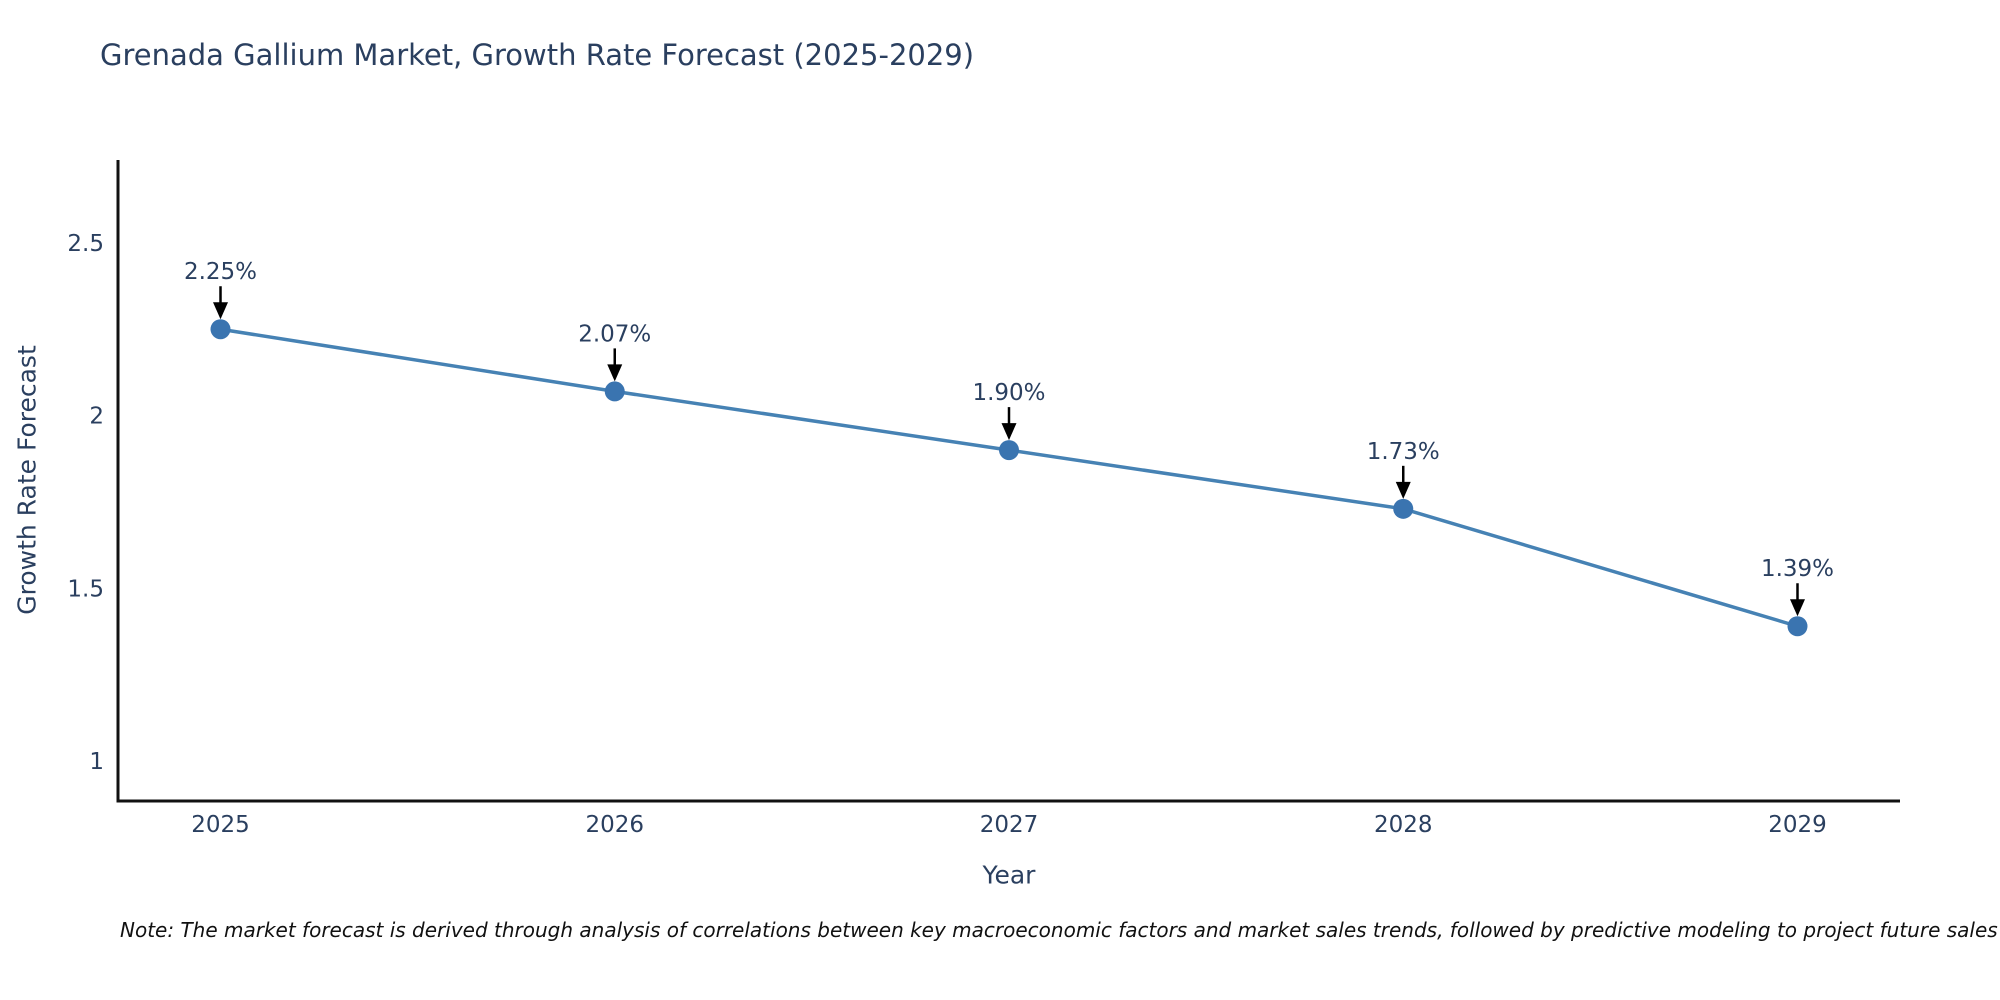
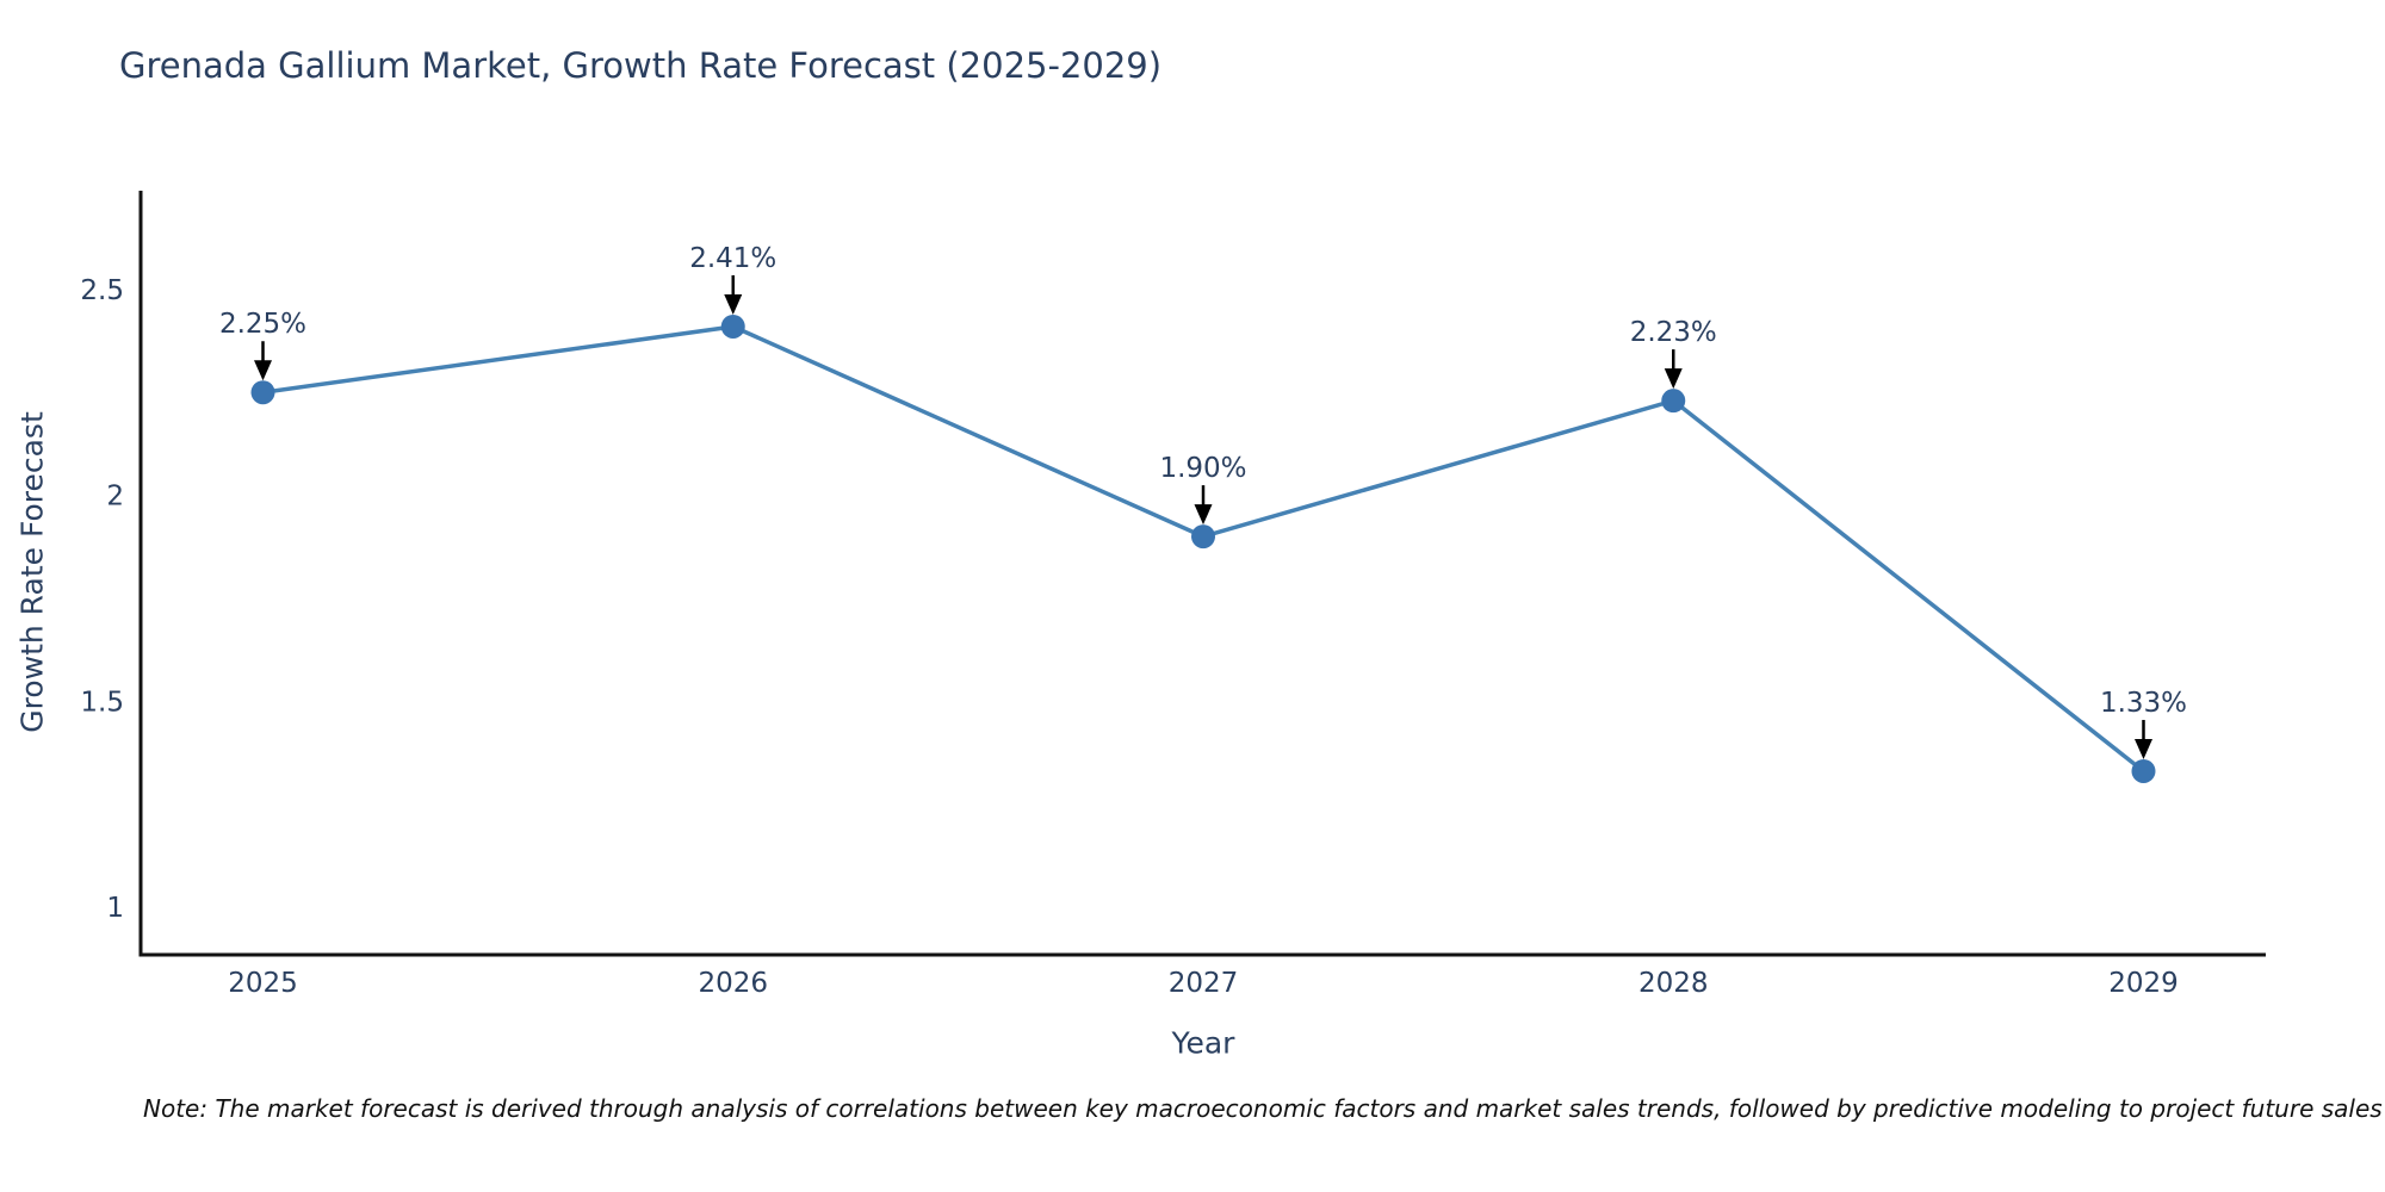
2026: 2.07% -> 2.41%
2028: 1.73% -> 2.23%
2029: 1.39% -> 1.33%
